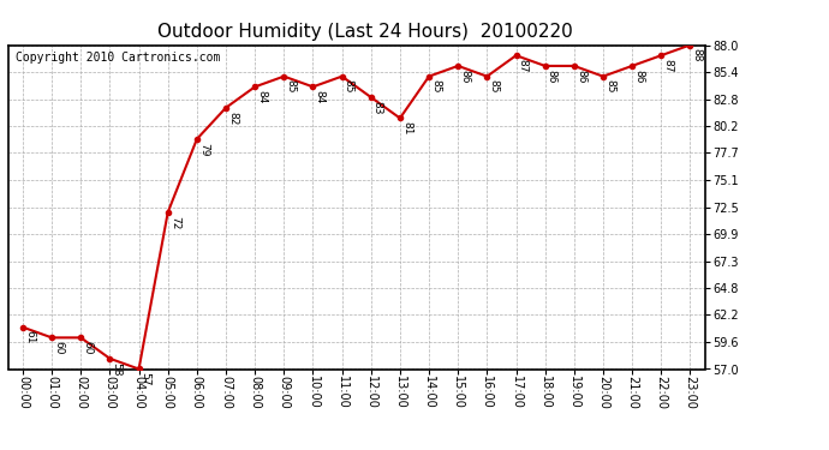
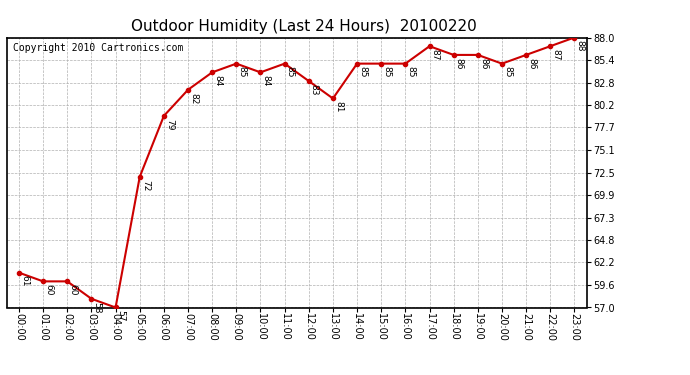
15:00: 86 -> 85
